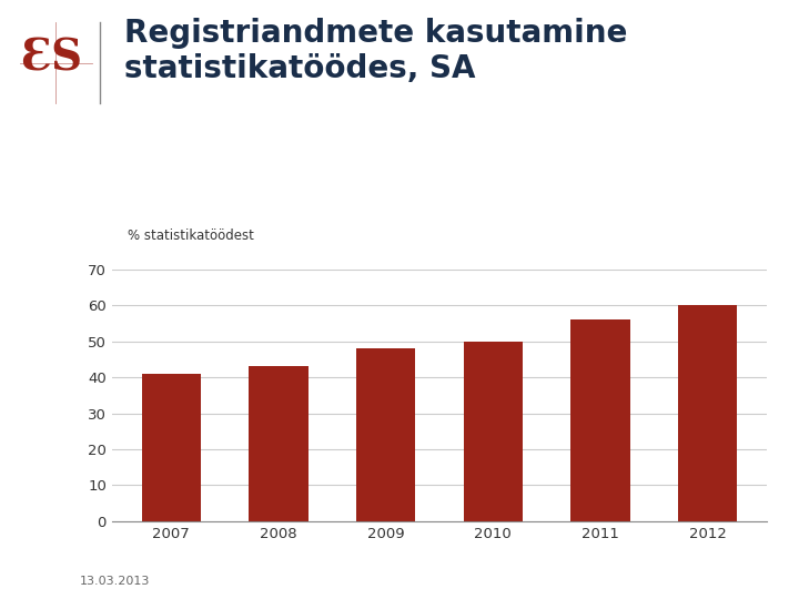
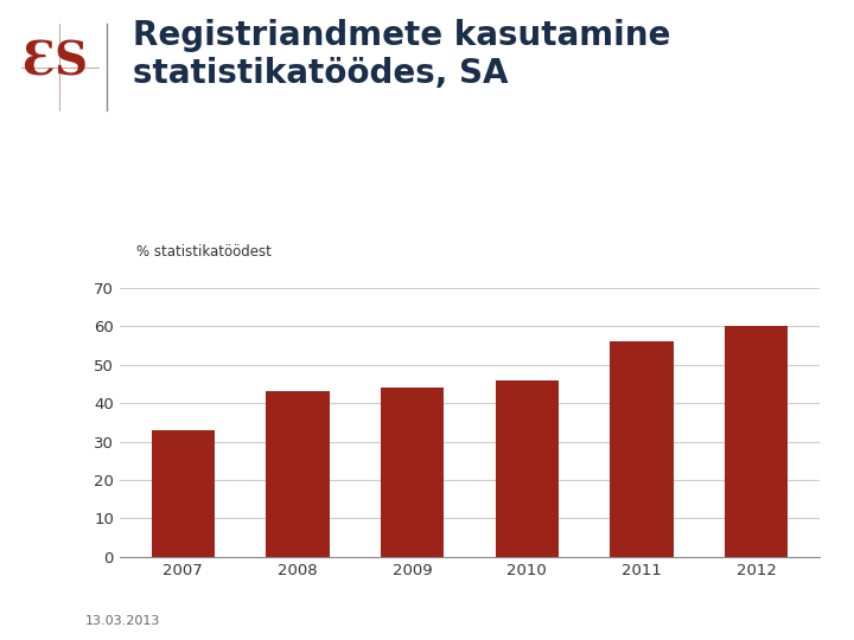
2007: 41 -> 33
2009: 48 -> 44
2010: 50 -> 46
